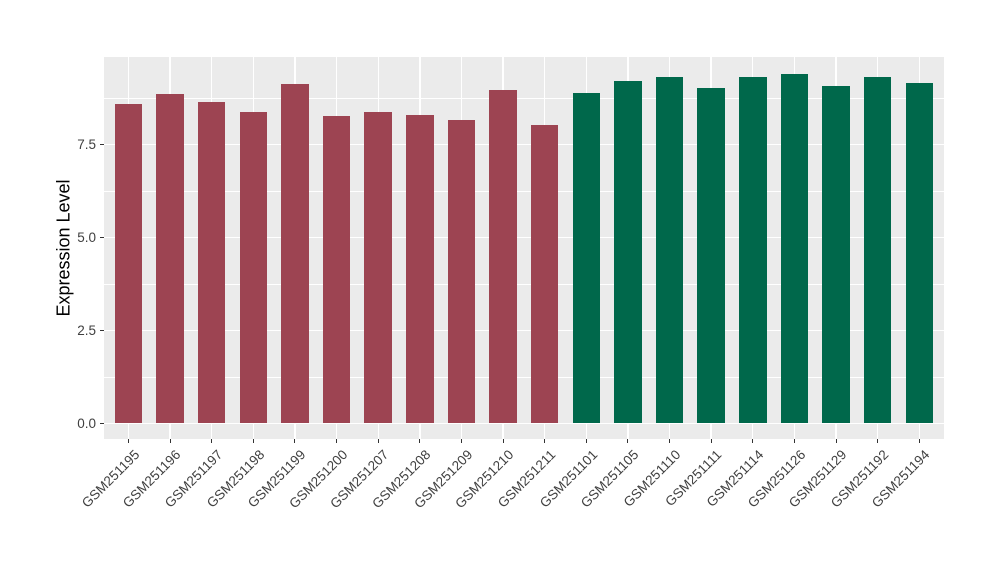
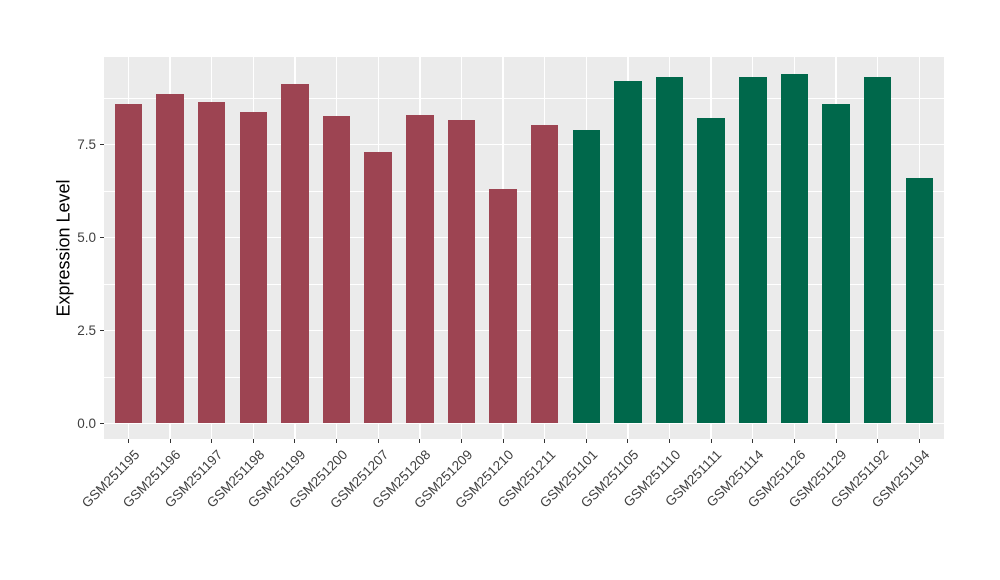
GSM251207: 8.4 -> 7.3
GSM251210: 9.0 -> 6.3
GSM251101: 8.9 -> 7.9
GSM251111: 9.0 -> 8.2
GSM251129: 9.1 -> 8.6
GSM251194: 9.2 -> 6.6
